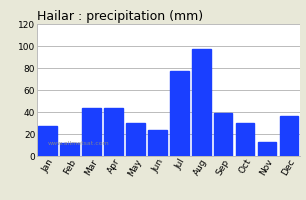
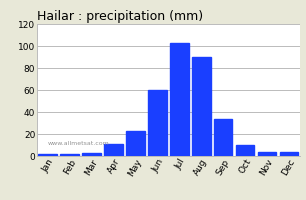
Jan: 27 -> 2
Feb: 12 -> 2
Mar: 44 -> 3
Apr: 44 -> 11
May: 30 -> 23
Jun: 24 -> 60
Jul: 77 -> 103
Aug: 97 -> 90
Sep: 39 -> 34
Oct: 30 -> 10
Nov: 13 -> 4
Dec: 36 -> 4
